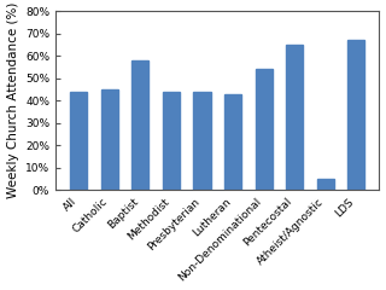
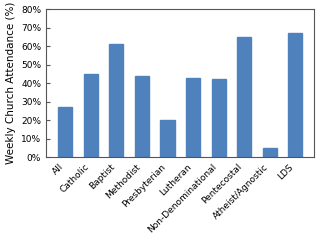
All: 44% -> 27%
Baptist: 58% -> 61%
Presbyterian: 44% -> 20%
Non-Denominational: 54% -> 42%
